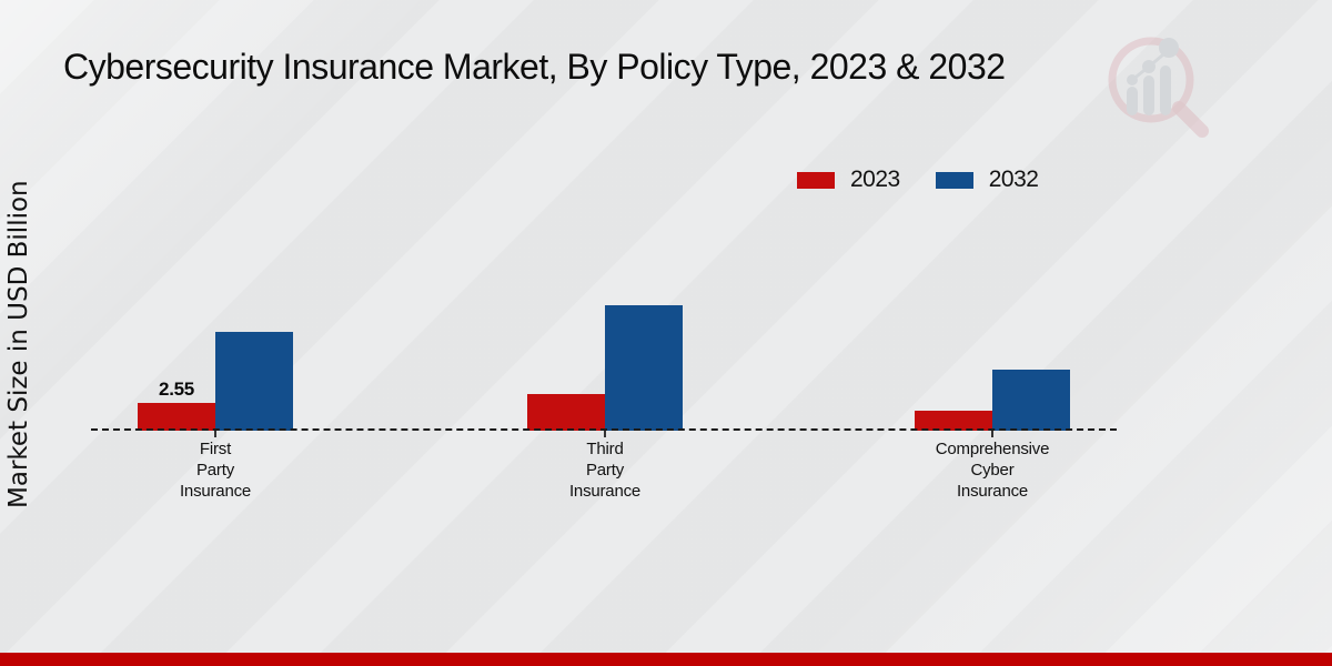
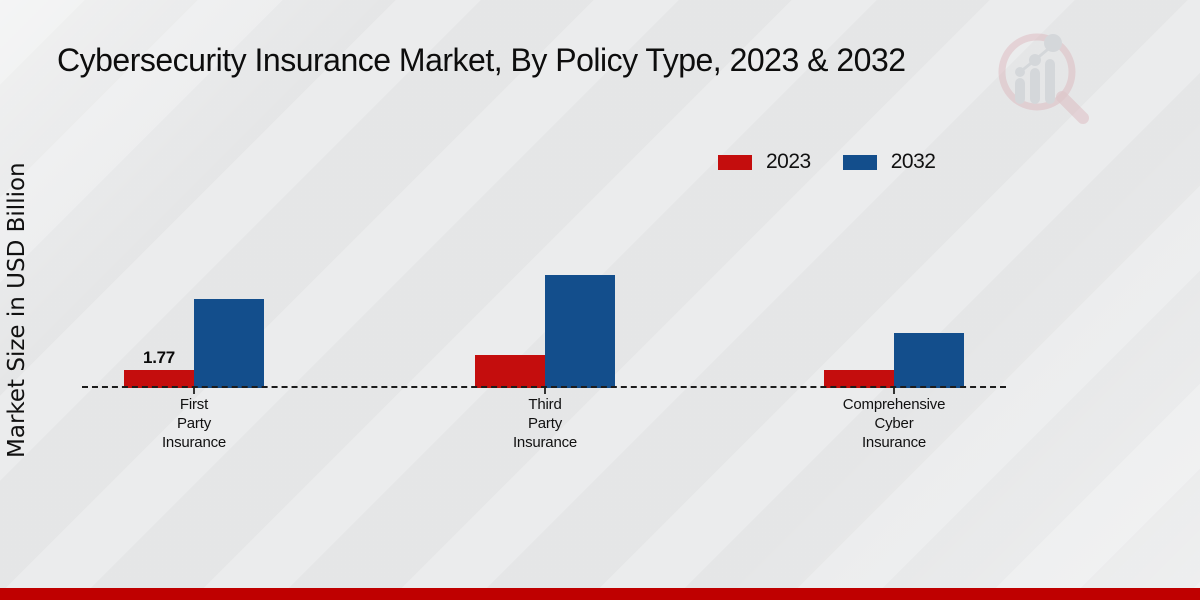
2023/First Party Insurance: 2.55 -> 1.77
